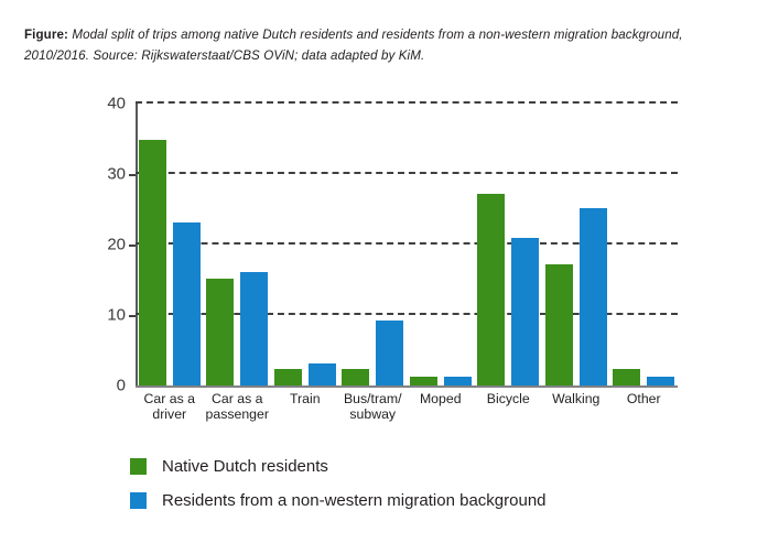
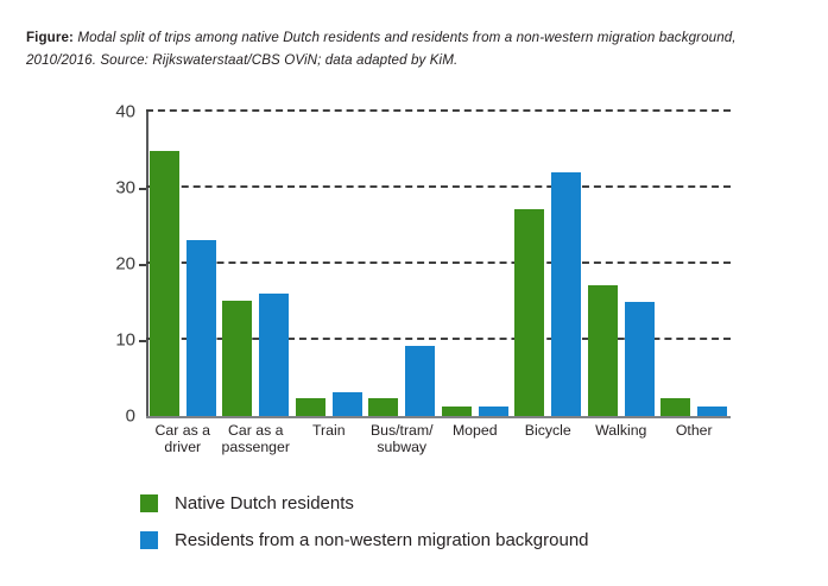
Residents from a non-western migration background/Bicycle: 21 -> 32
Residents from a non-western migration background/Walking: 25 -> 15
